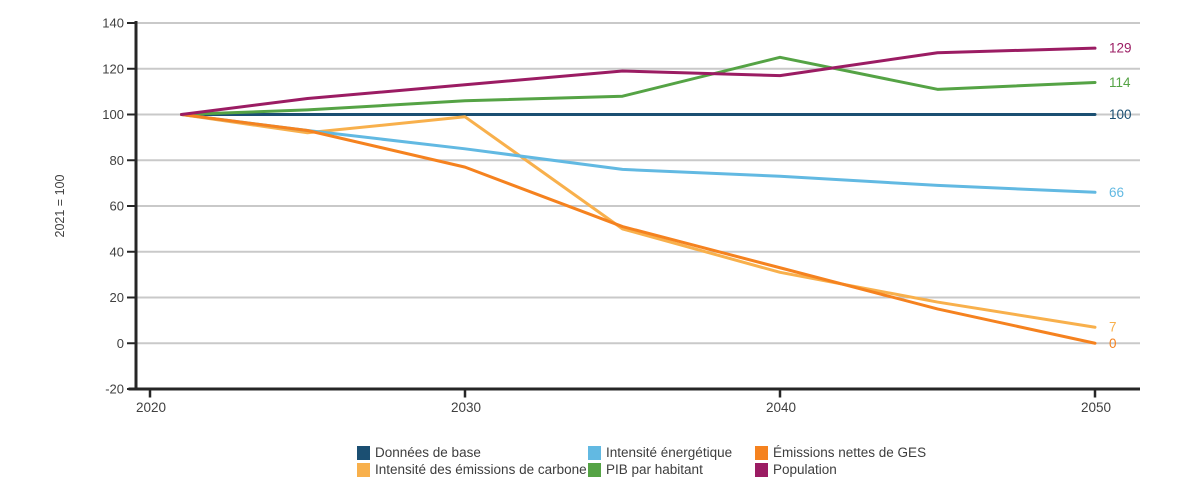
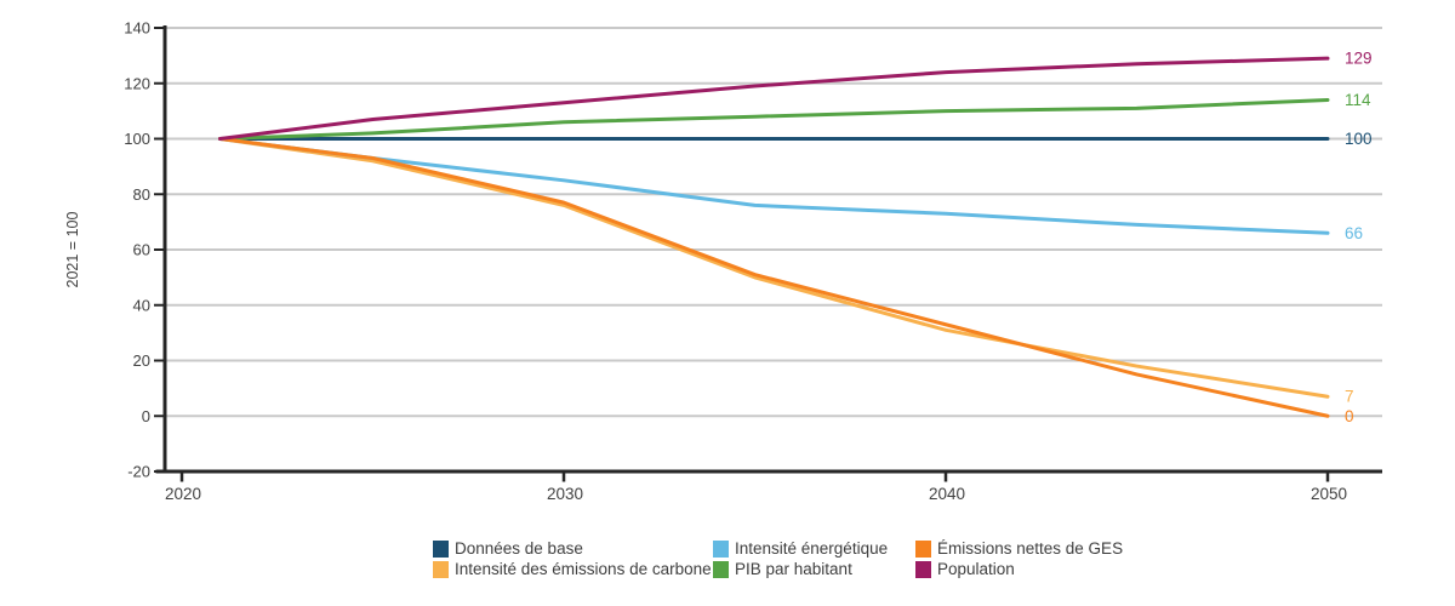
Intensité des émissions de carbone/2030: 99 -> 76
PIB par habitant/2040: 125 -> 110
Population/2040: 117 -> 124
